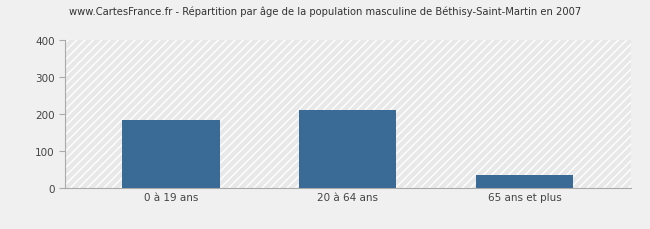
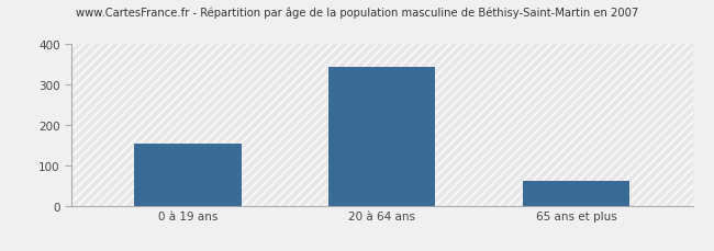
0 à 19 ans: 185 -> 154
20 à 64 ans: 210 -> 343
65 ans et plus: 35 -> 62
